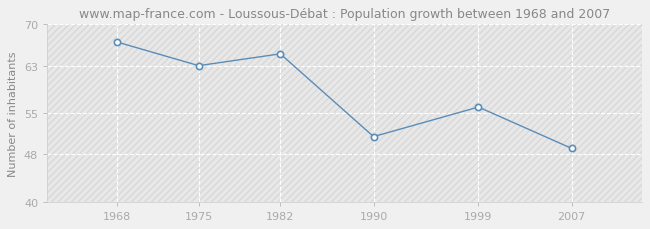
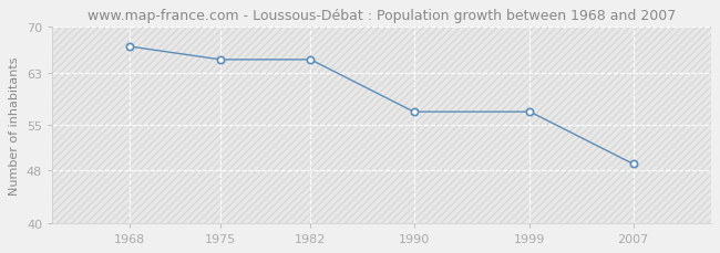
1975: 63 -> 65
1990: 51 -> 57
1999: 56 -> 57
